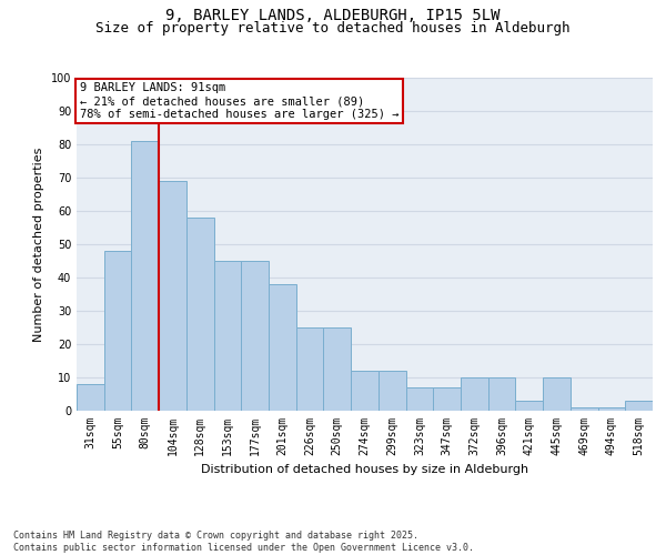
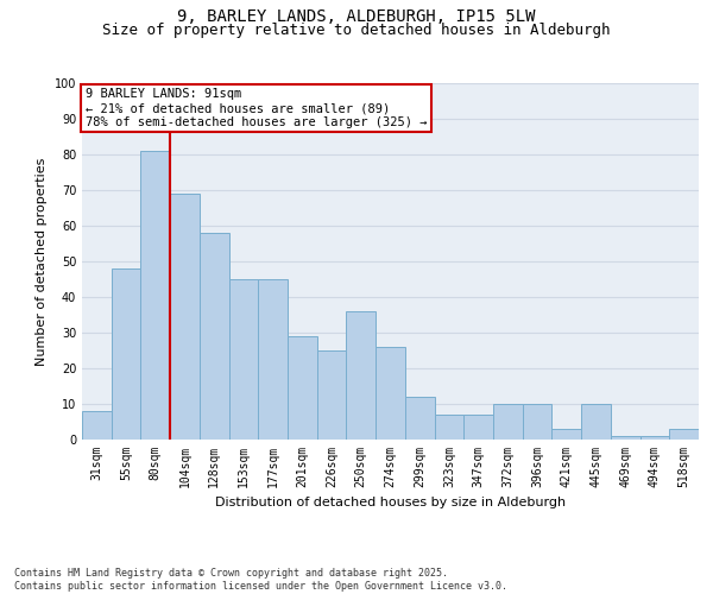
201sqm: 38 -> 29
250sqm: 25 -> 36
274sqm: 12 -> 26
